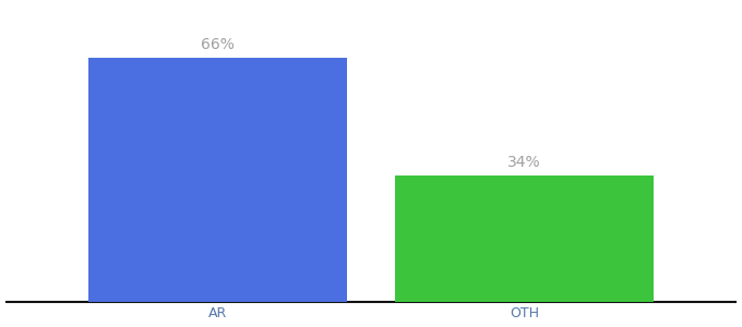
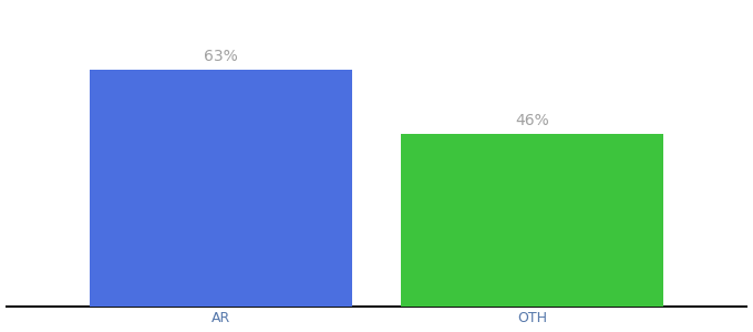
AR: 66% -> 63%
OTH: 34% -> 46%
